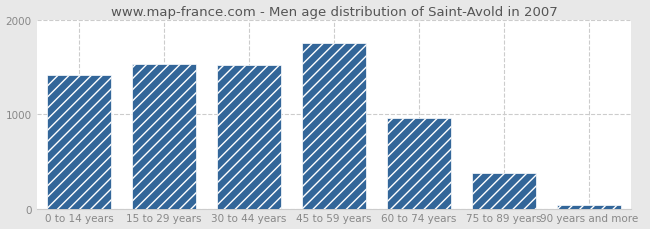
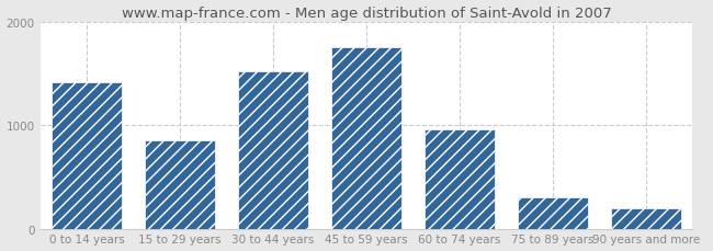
15 to 29 years: 1530 -> 860
75 to 89 years: 380 -> 300
90 years and more: 40 -> 200
